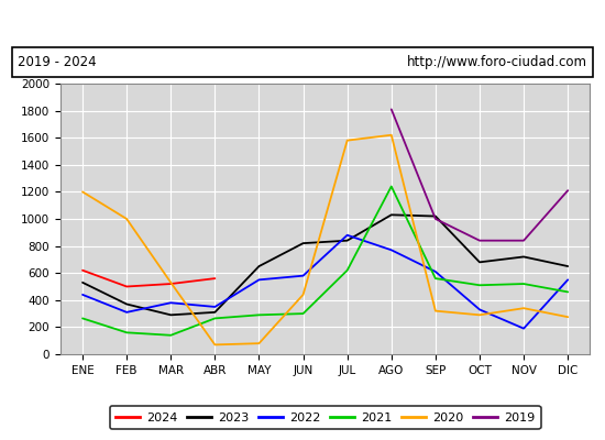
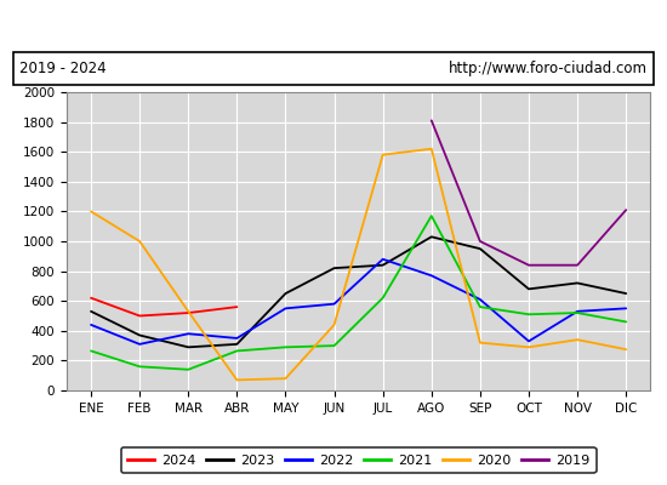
2021/AGO: 1240 -> 1170
2023/SEP: 1020 -> 950
2022/NOV: 190 -> 530
